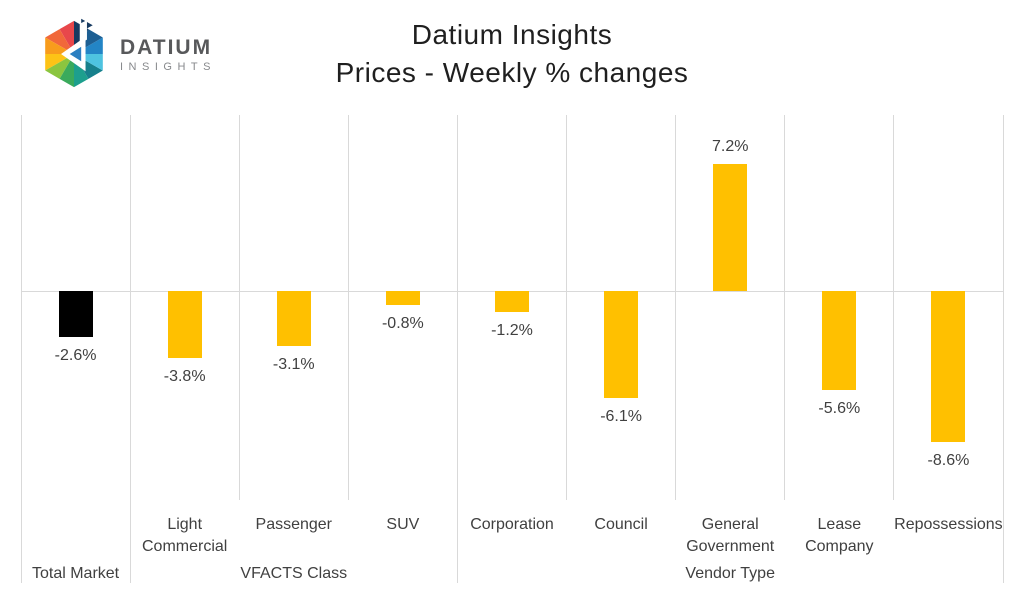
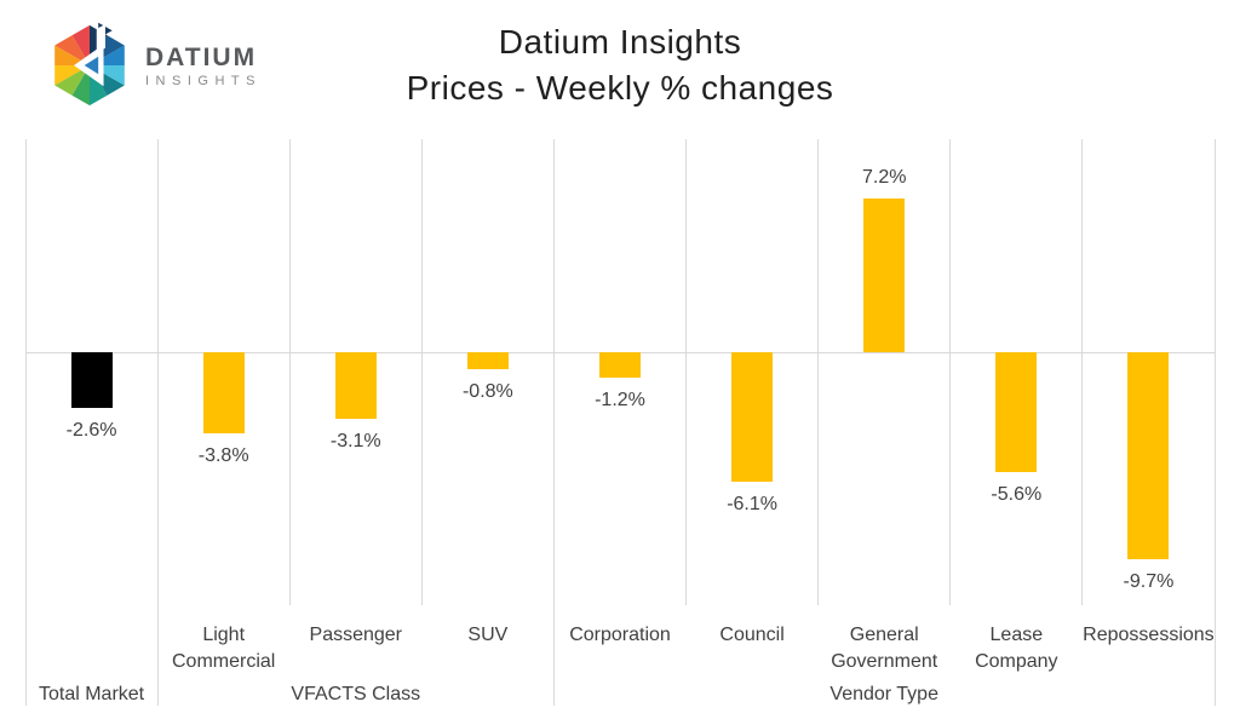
Repossessions: -8.6% -> -9.7%
